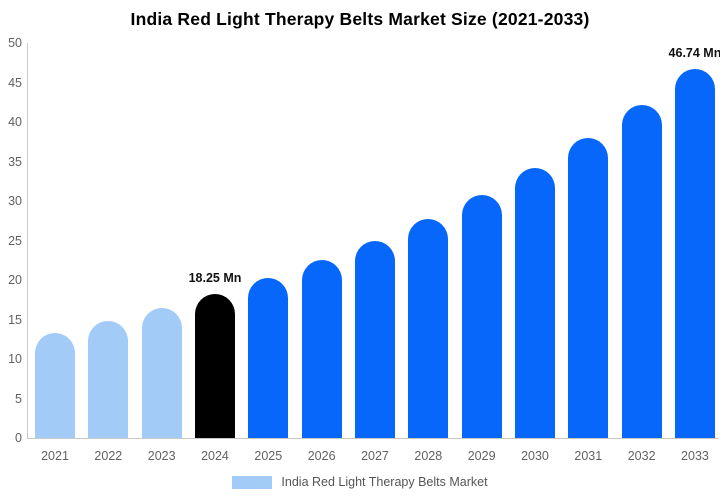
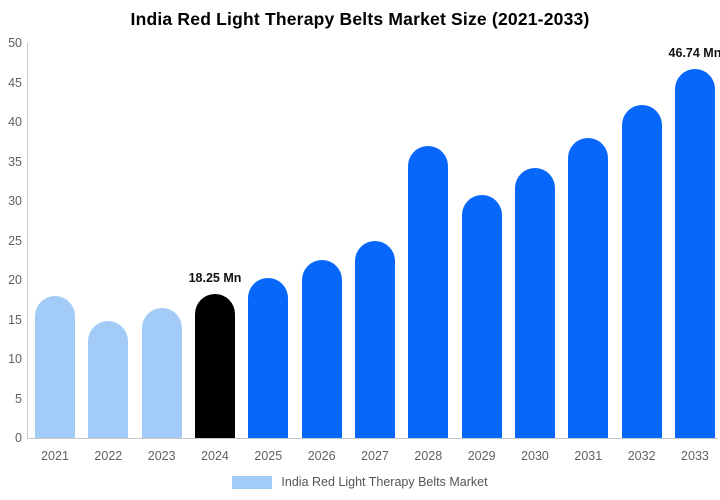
2021: 13 -> 18
2028: 28 -> 37
